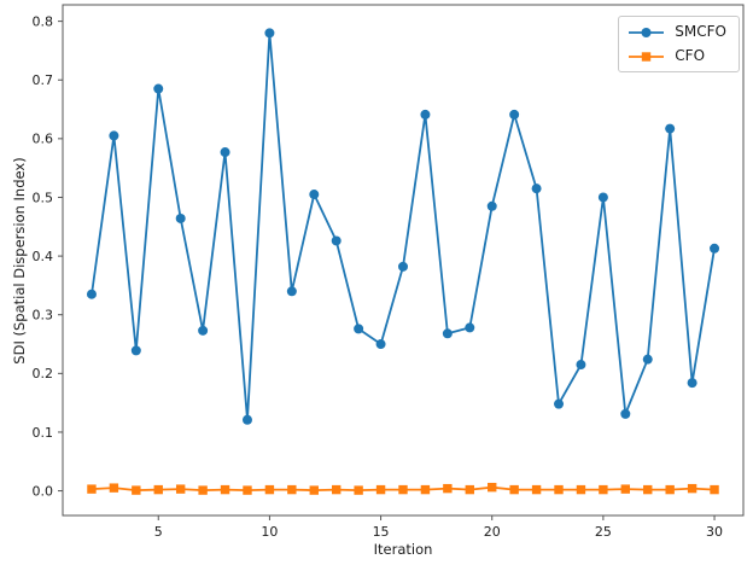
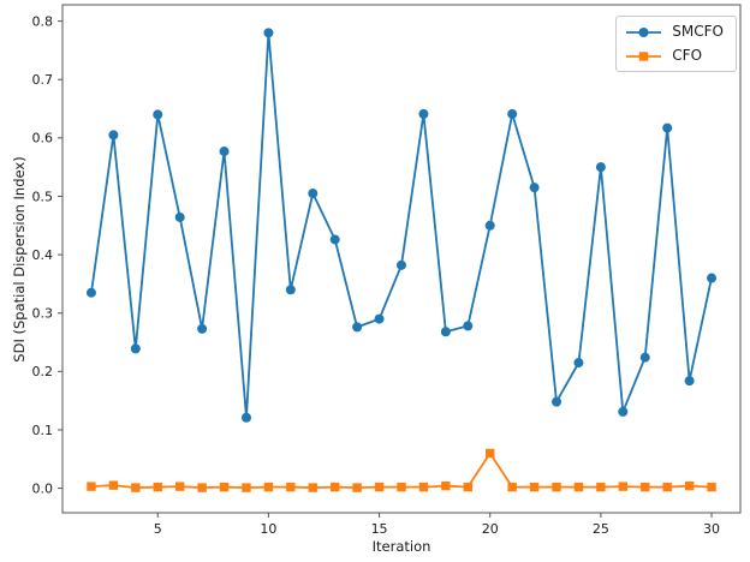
SMCFO/5: 0.69 -> 0.64
SMCFO/15: 0.25 -> 0.29
SMCFO/20: 0.48 -> 0.45
CFO/20: 0.01 -> 0.06
SMCFO/25: 0.50 -> 0.55
SMCFO/30: 0.41 -> 0.36
